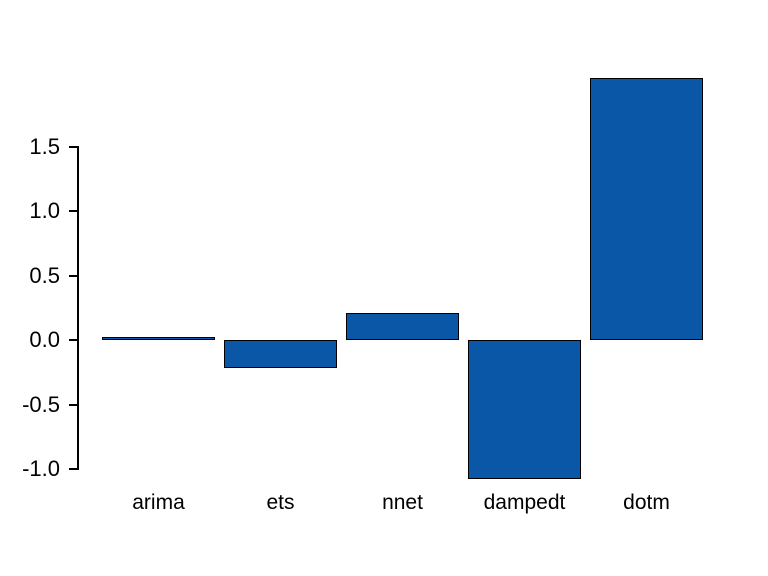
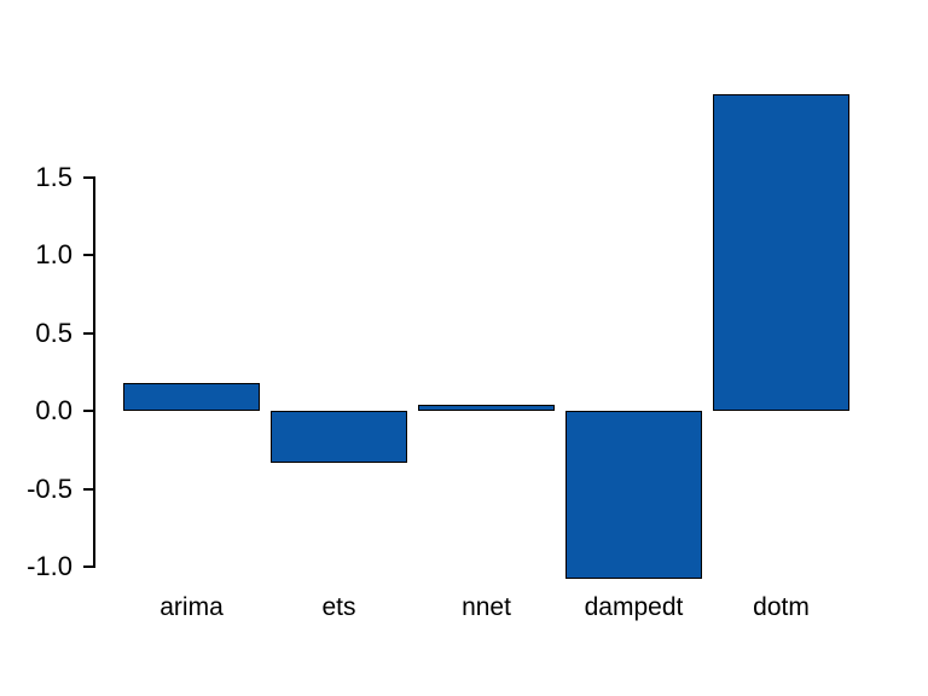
arima: 0.02 -> 0.18
ets: -0.22 -> -0.33
nnet: 0.21 -> 0.04
